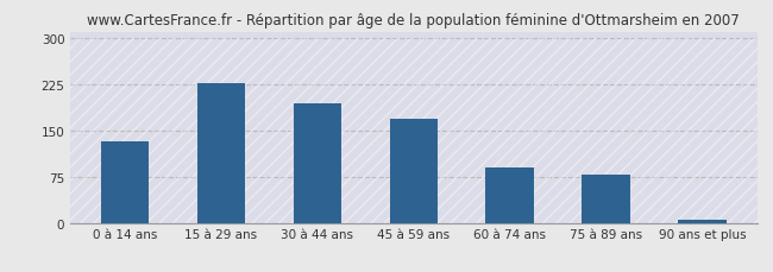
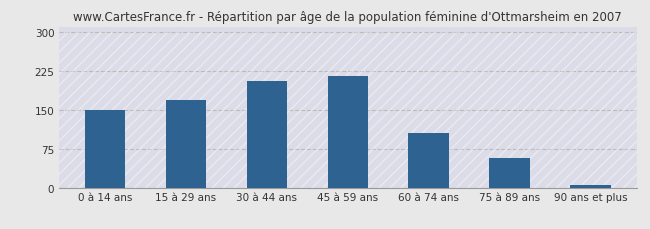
0 à 14 ans: 132 -> 150
15 à 29 ans: 226 -> 168
30 à 44 ans: 194 -> 205
45 à 59 ans: 168 -> 215
60 à 74 ans: 90 -> 105
75 à 89 ans: 78 -> 57
